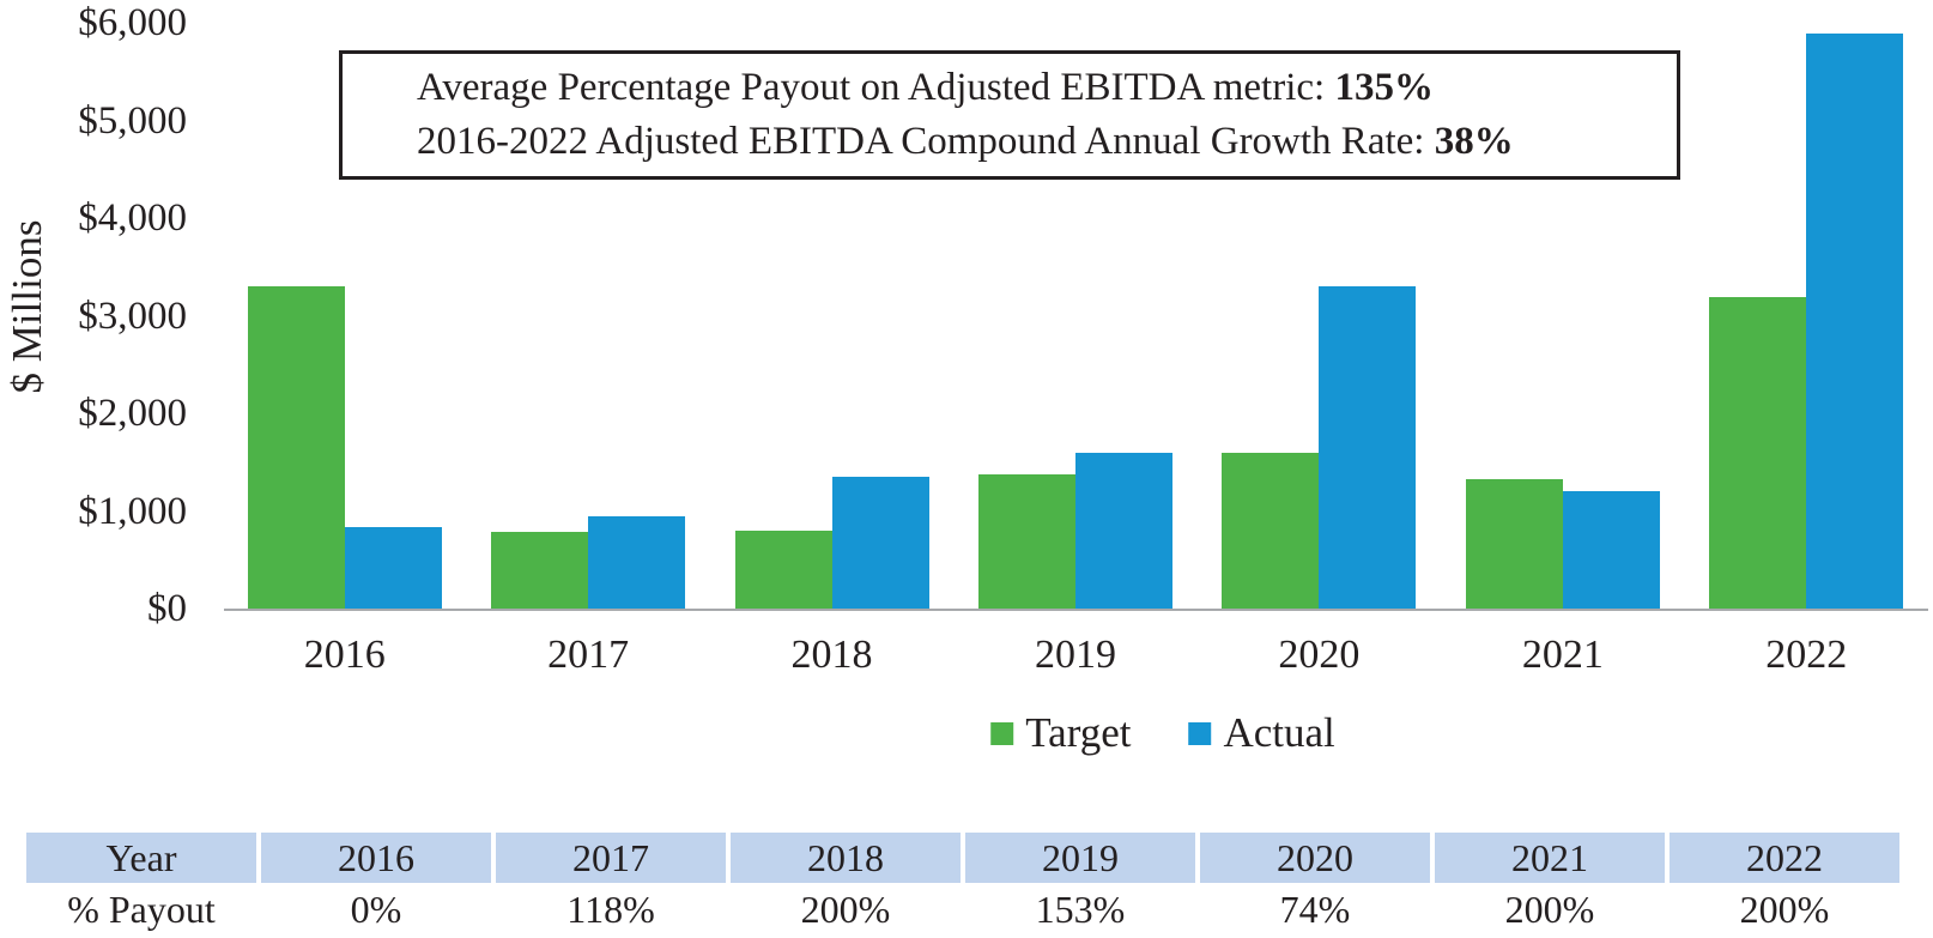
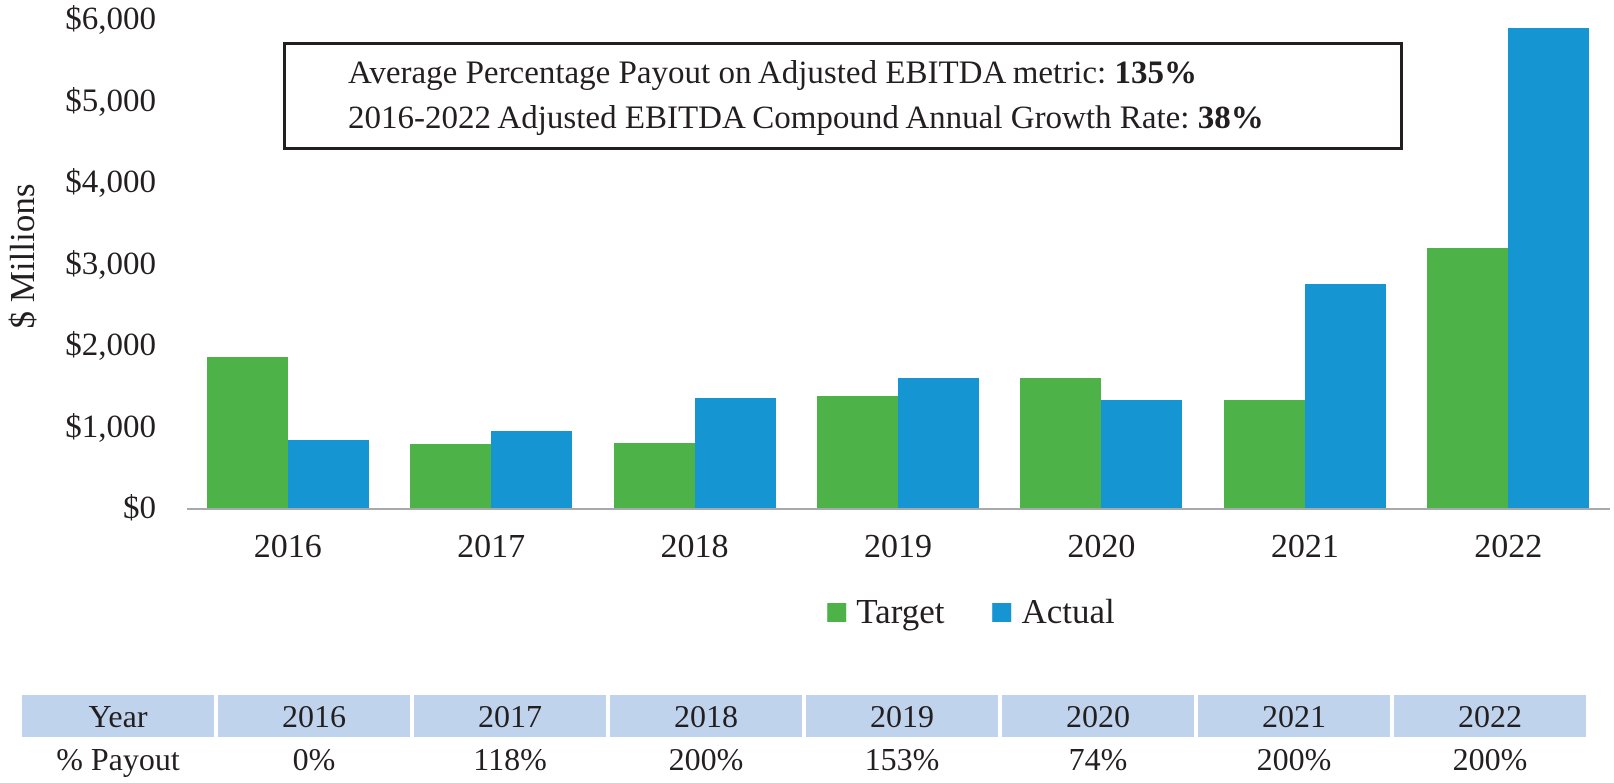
Target/2016: $3300 -> $1800
Actual/2020: $3300 -> $1300
Actual/2021: $1200 -> $2700
